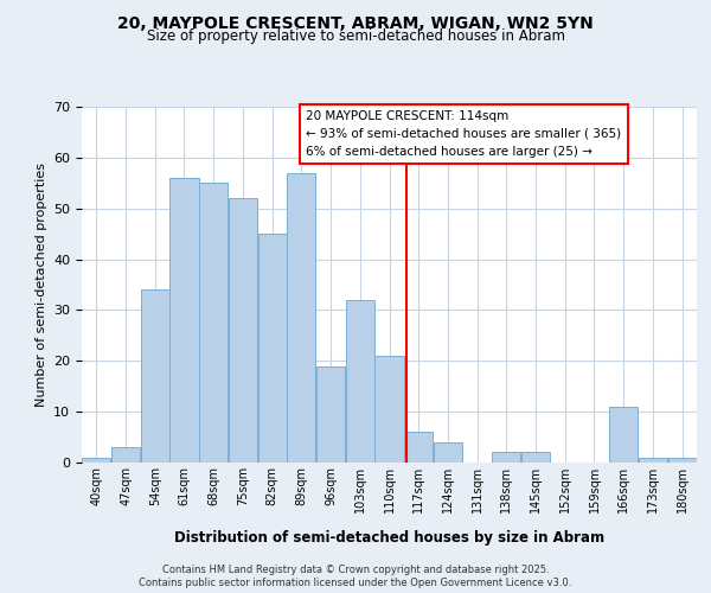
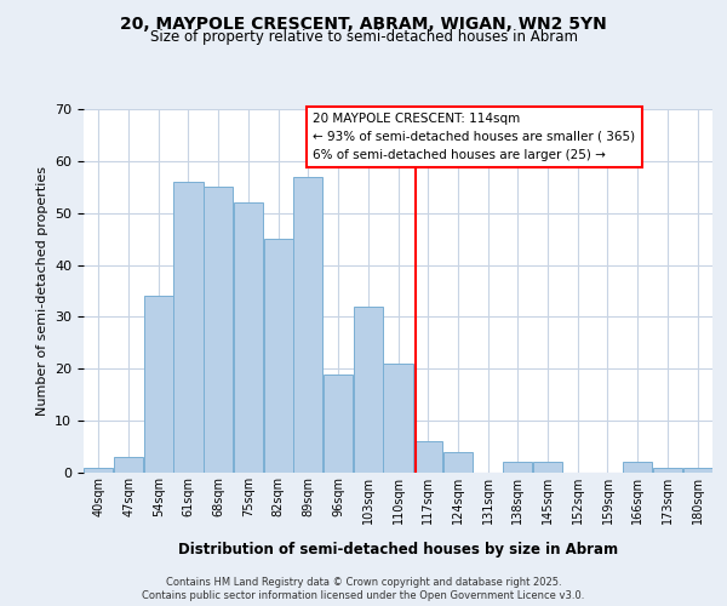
166sqm: 11 -> 2
